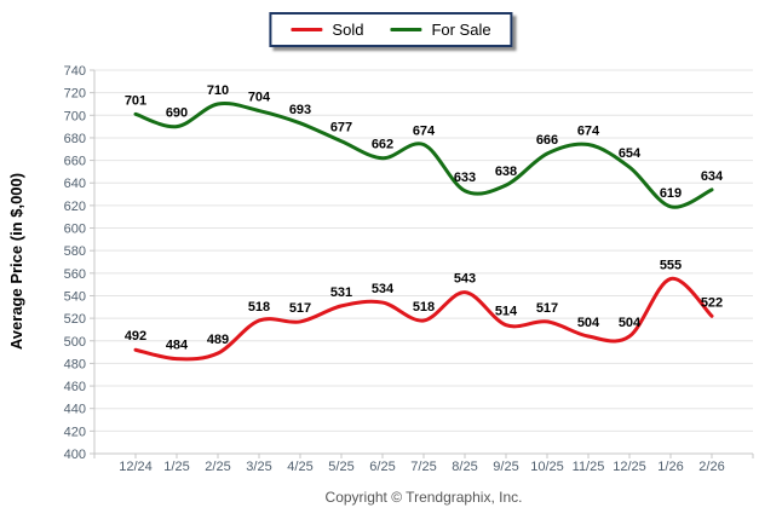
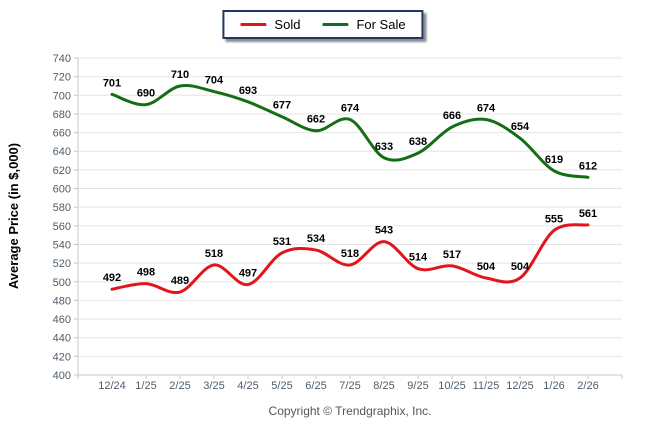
Sold/1/25: 484 -> 498
Sold/4/25: 517 -> 497
Sold/2/26: 522 -> 561
For Sale/2/26: 634 -> 612
